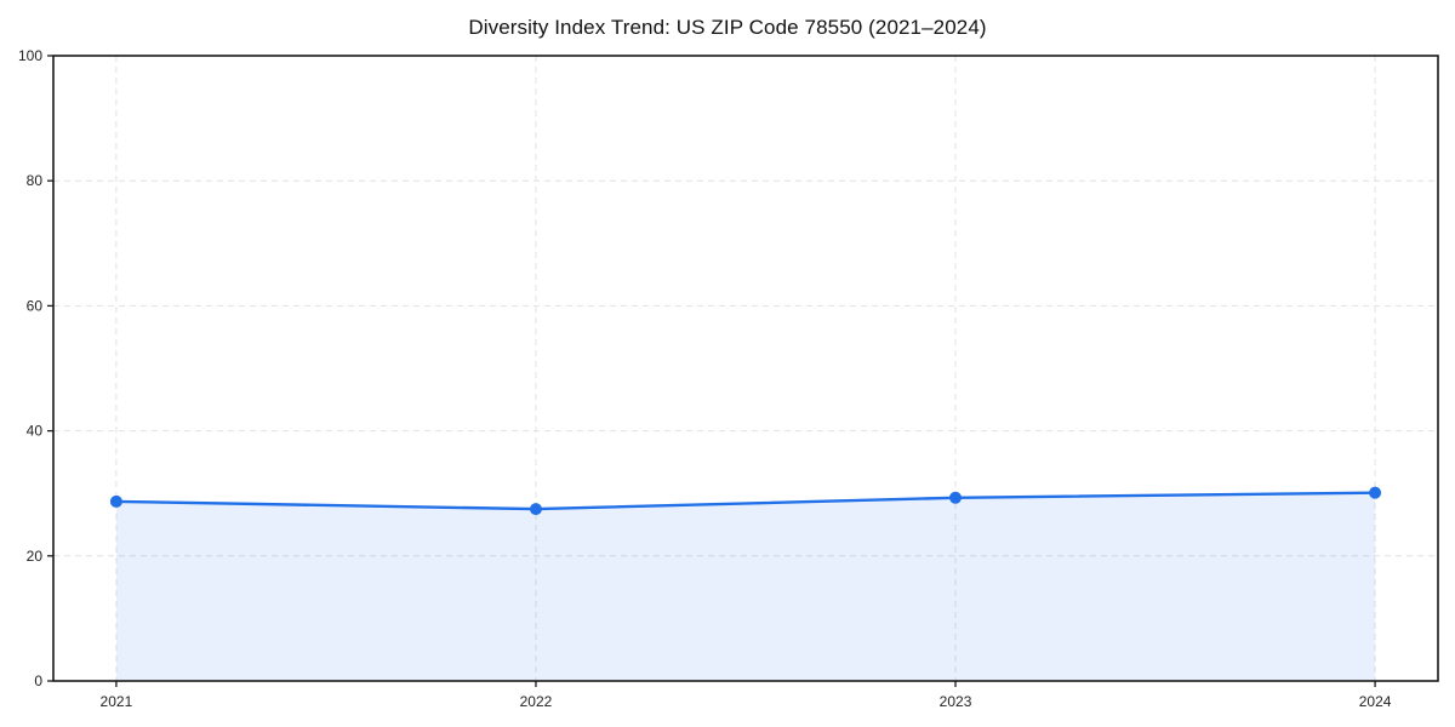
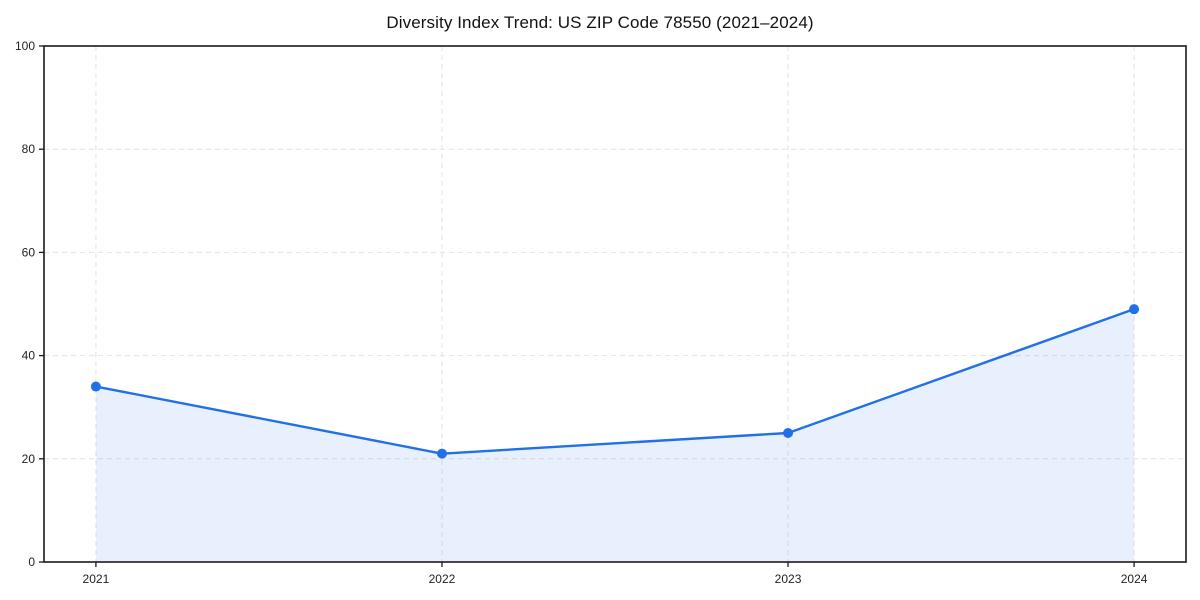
2021: 29 -> 34
2022: 28 -> 21
2023: 29 -> 25
2024: 30 -> 49
